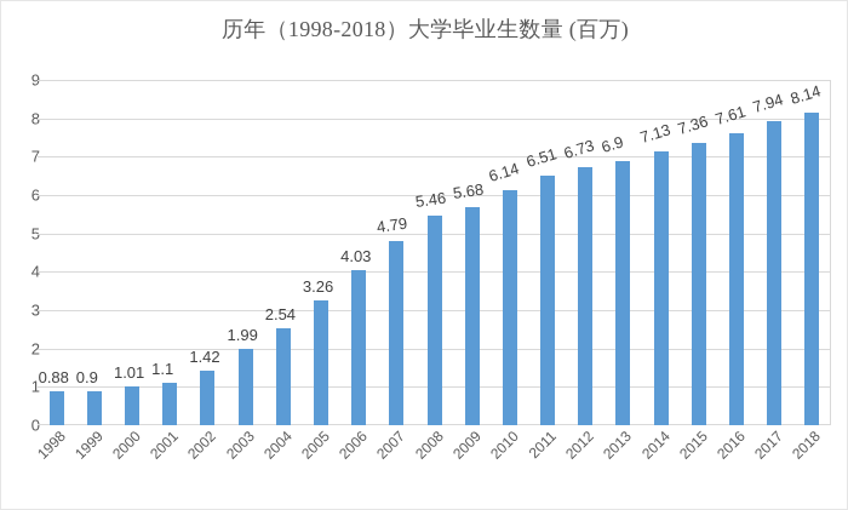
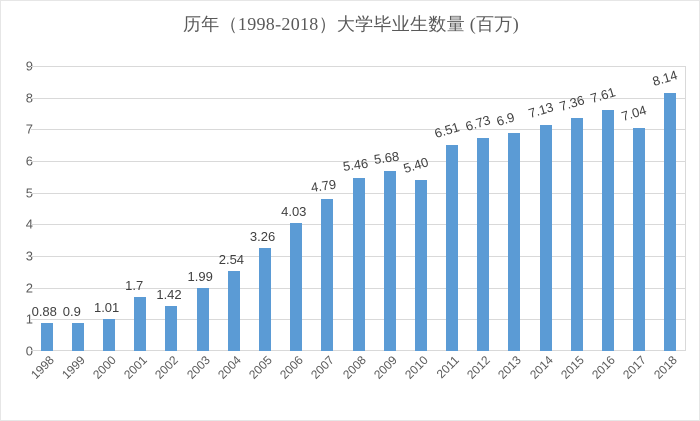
2001: 1.1 -> 1.7
2010: 6.14 -> 5.40
2017: 7.94 -> 7.04
